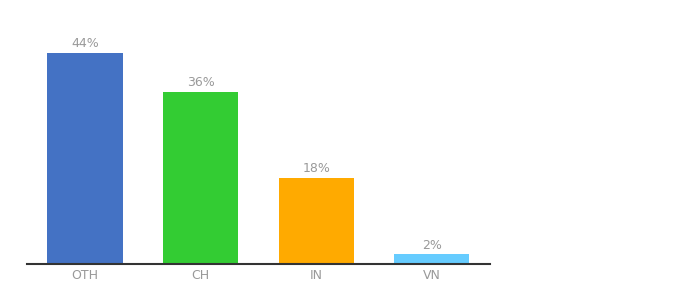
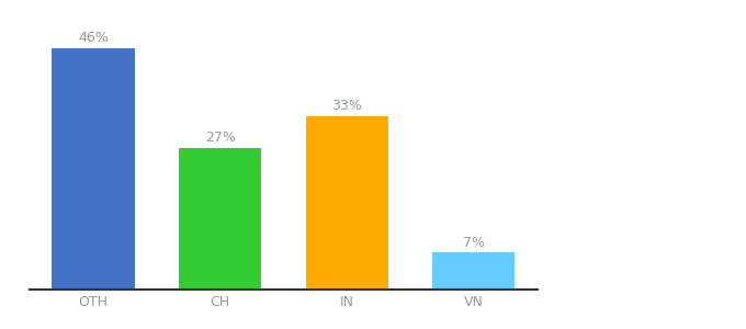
OTH: 44% -> 46%
CH: 36% -> 27%
IN: 18% -> 33%
VN: 2% -> 7%
